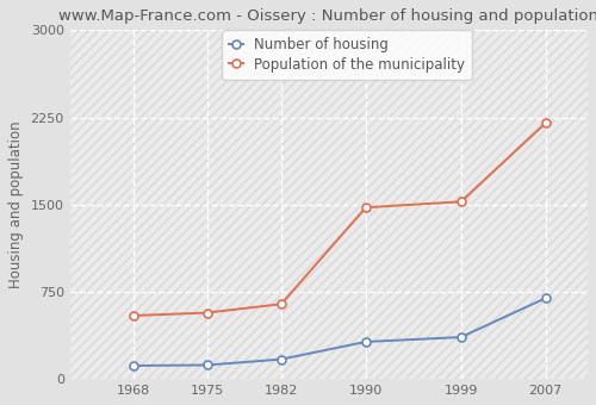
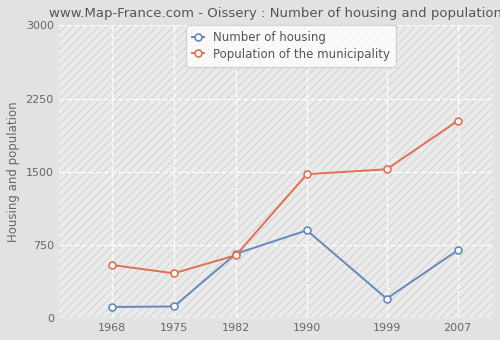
Population of the municipality/1975: 570 -> 460
Number of housing/1982: 170 -> 660
Number of housing/1990: 320 -> 900
Number of housing/1999: 360 -> 200
Population of the municipality/2007: 2200 -> 2020
